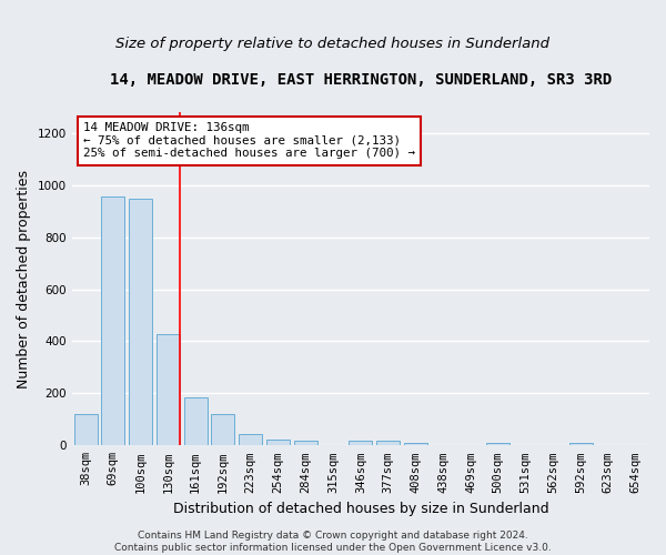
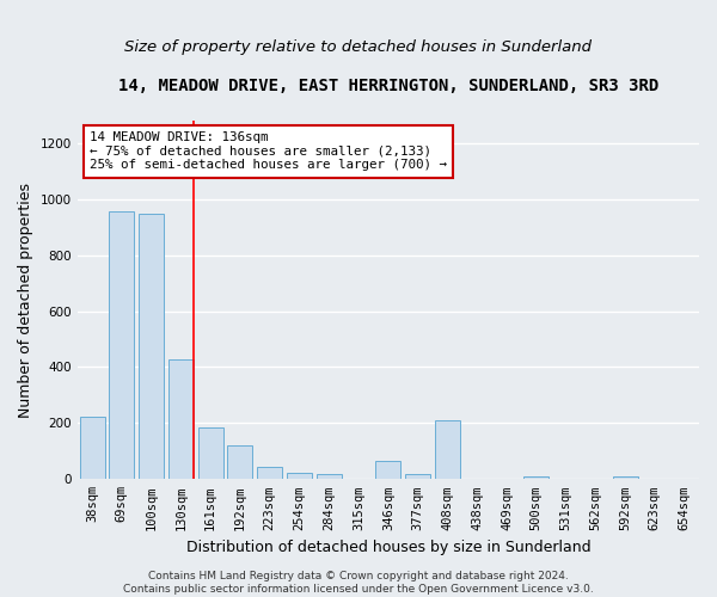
38sqm: 120 -> 225
346sqm: 18 -> 65
408sqm: 10 -> 210
